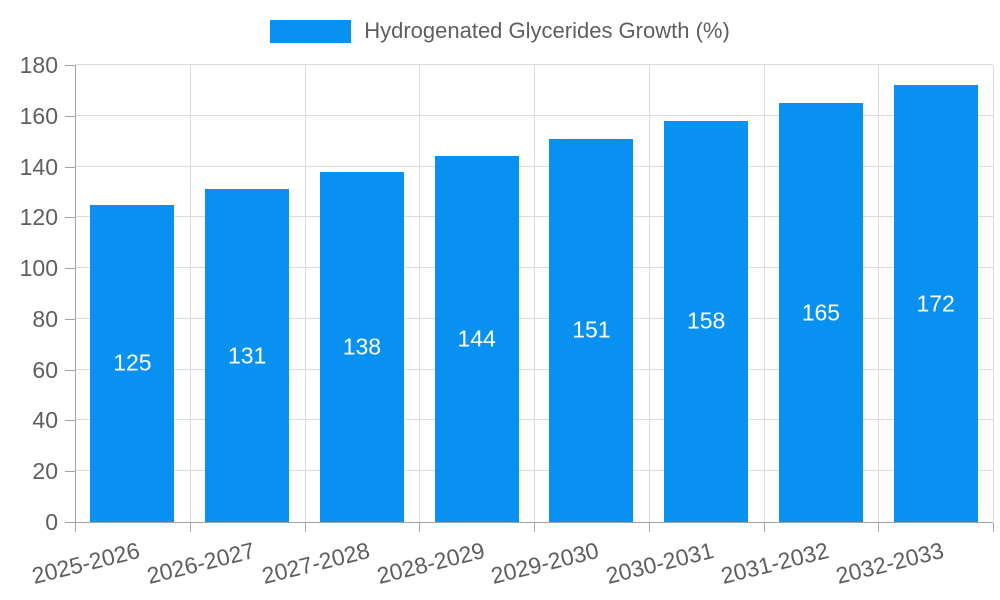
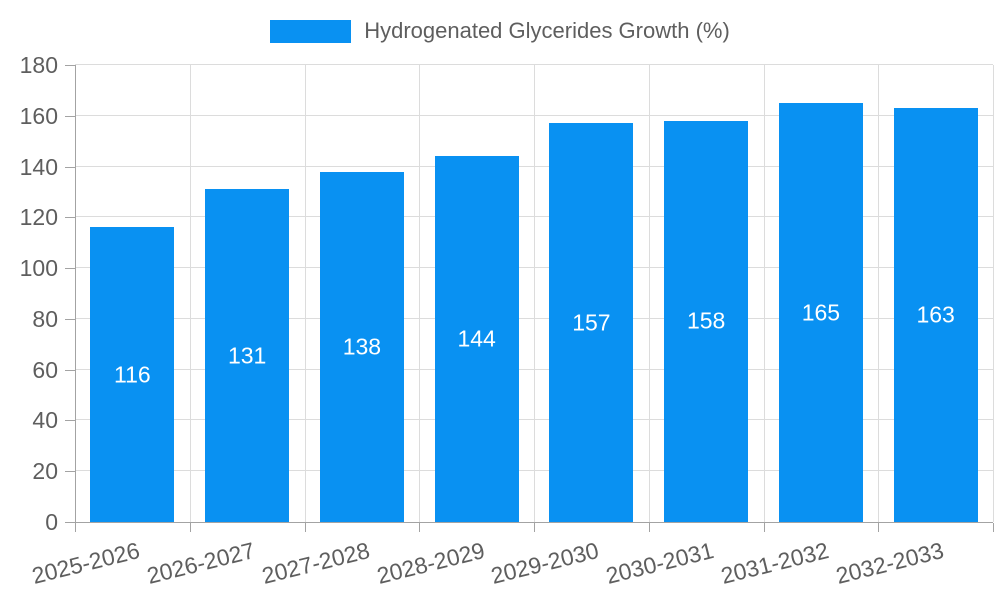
2025-2026: 125 -> 116
2029-2030: 151 -> 157
2032-2033: 172 -> 163
